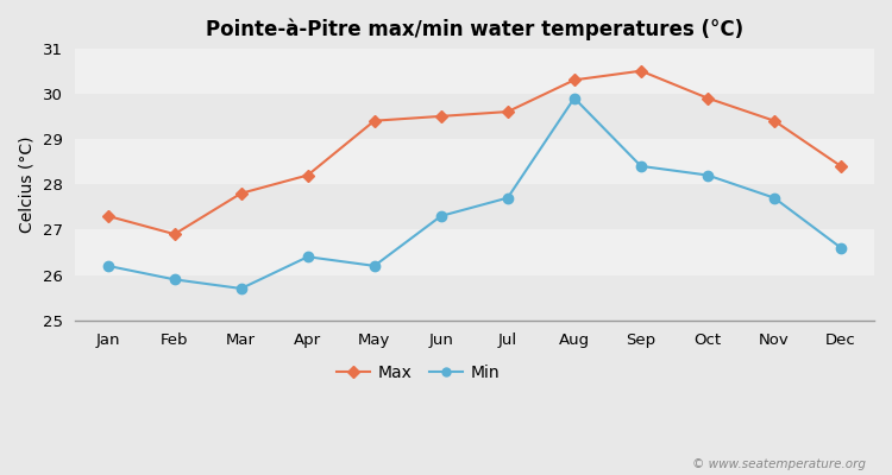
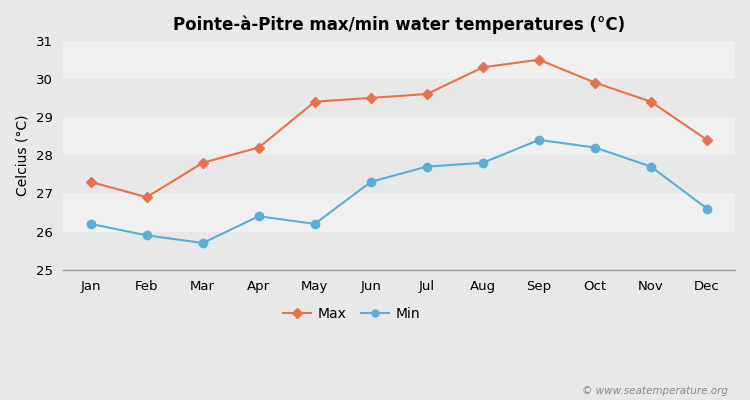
Min/Aug: 29.9 -> 27.8
